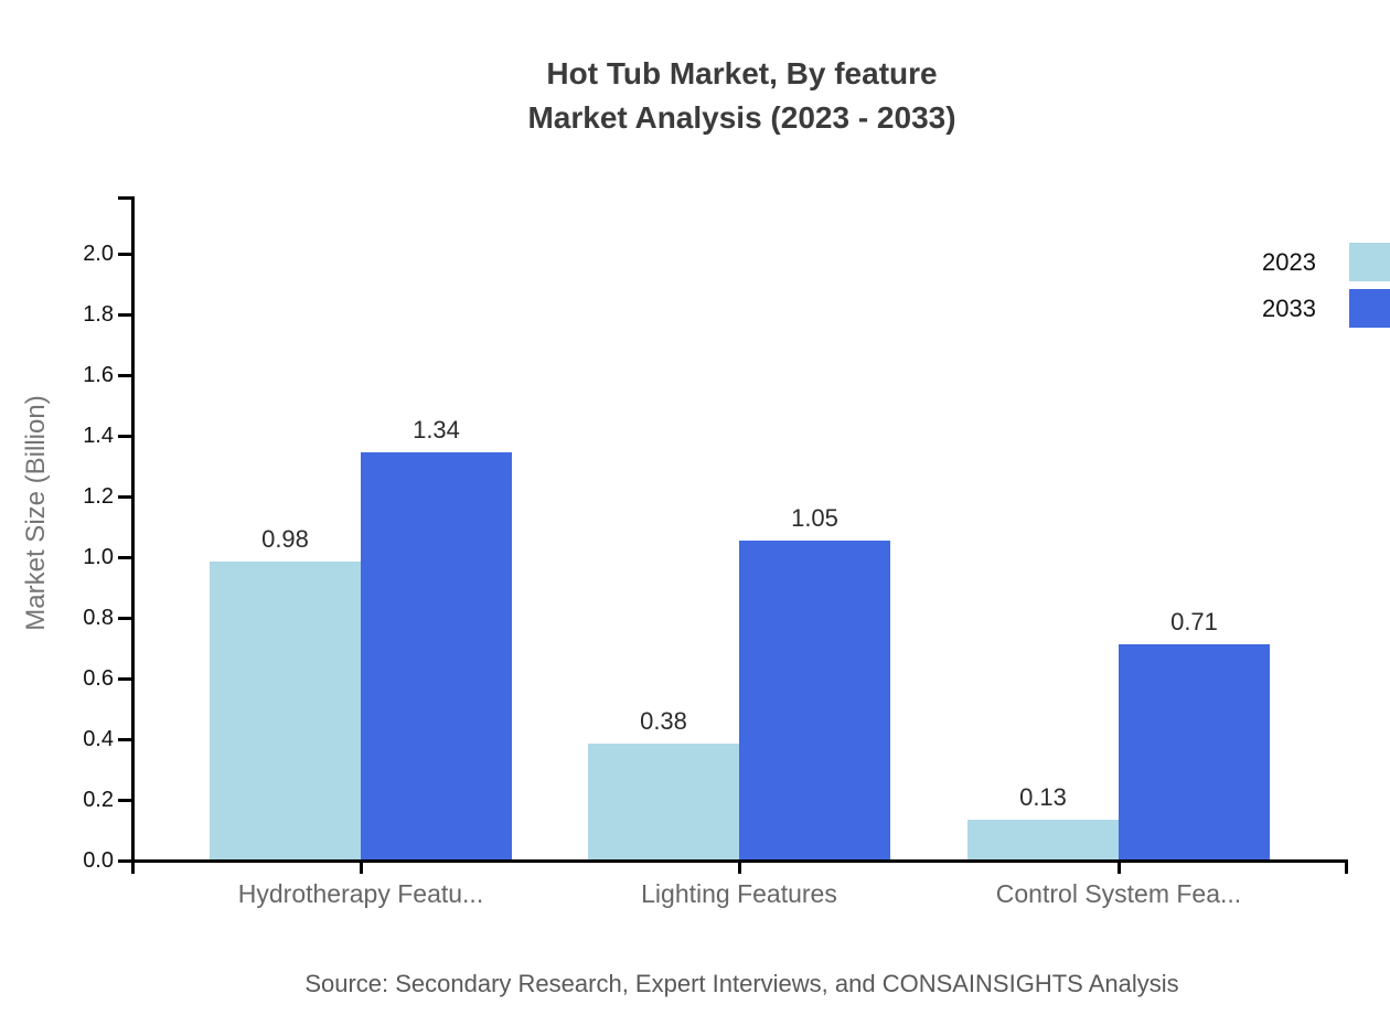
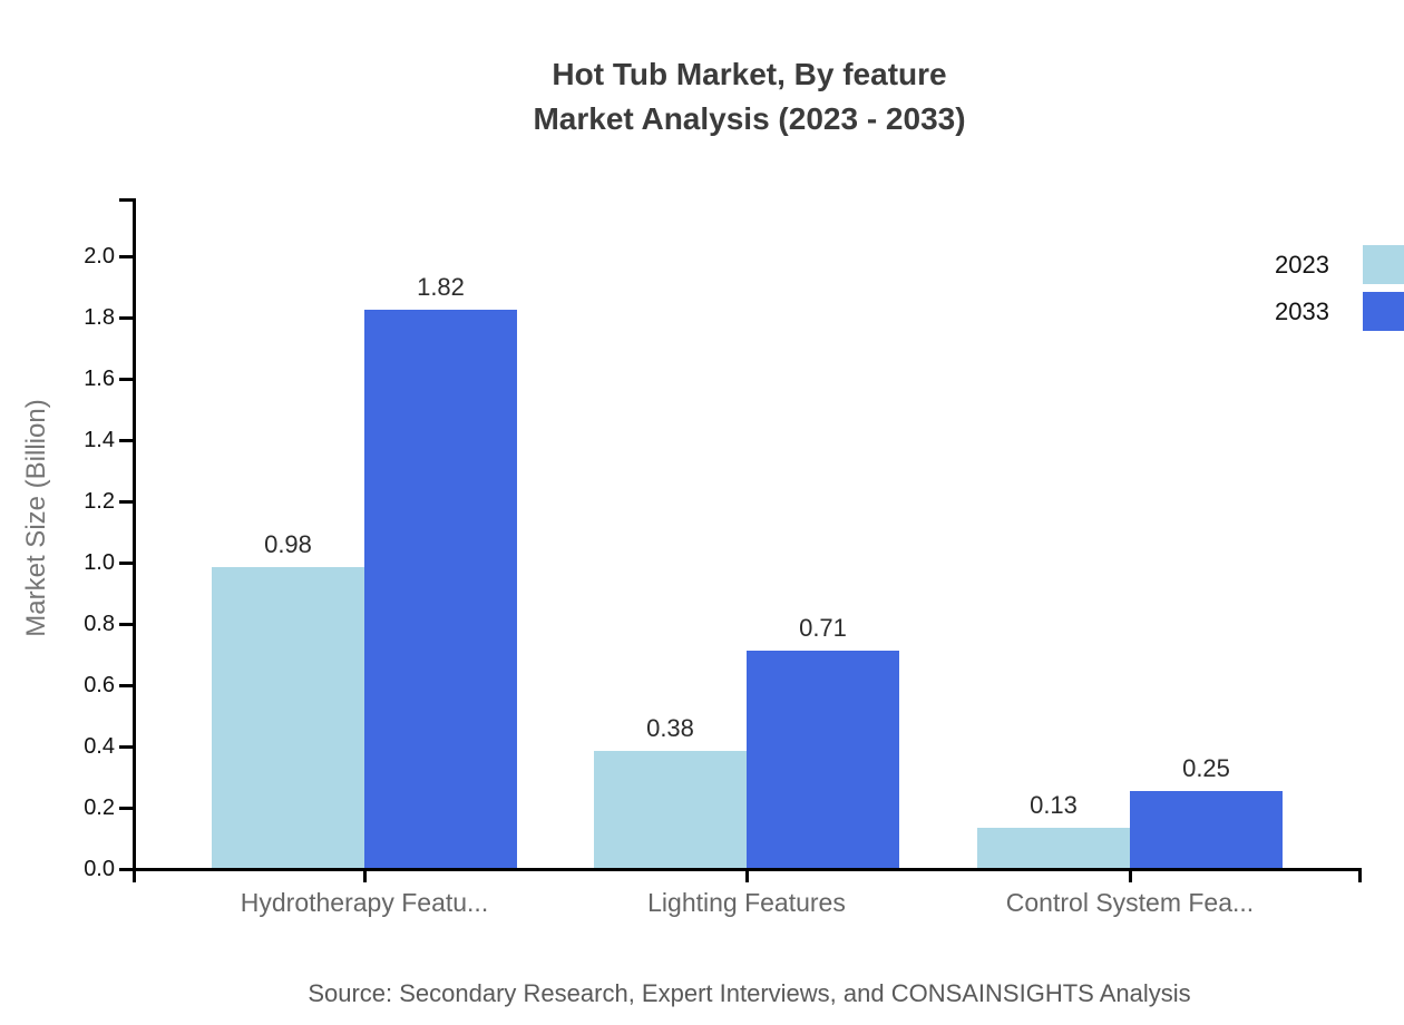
2033/Hydrotherapy Featu...: 1.34 -> 1.82
2033/Lighting Features: 1.05 -> 0.71
2033/Control System Fea...: 0.71 -> 0.25
